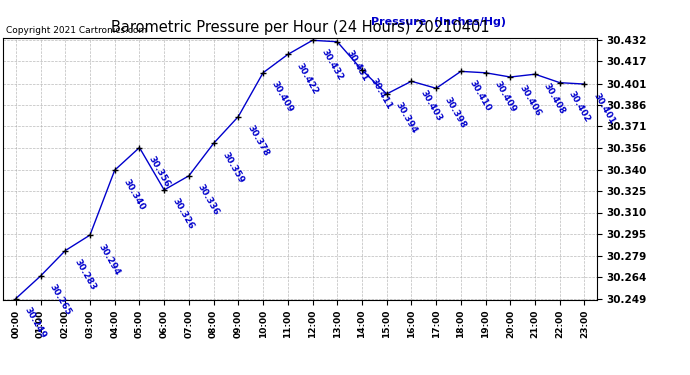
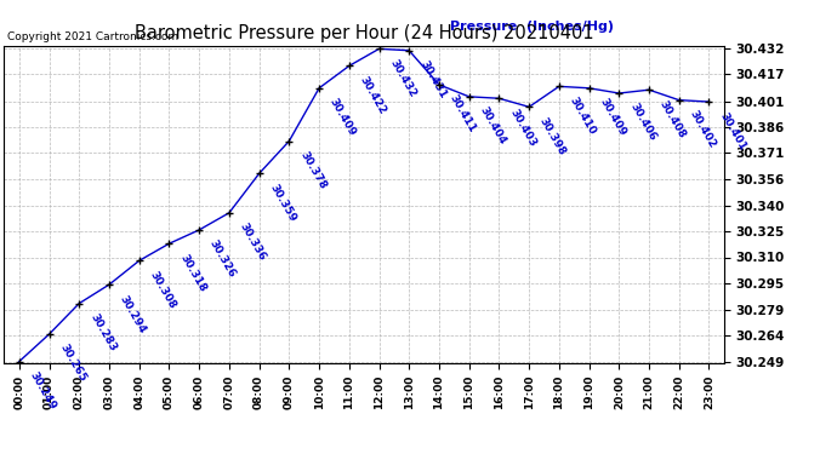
04:00: 30.340 -> 30.308
05:00: 30.356 -> 30.318
15:00: 30.394 -> 30.404
